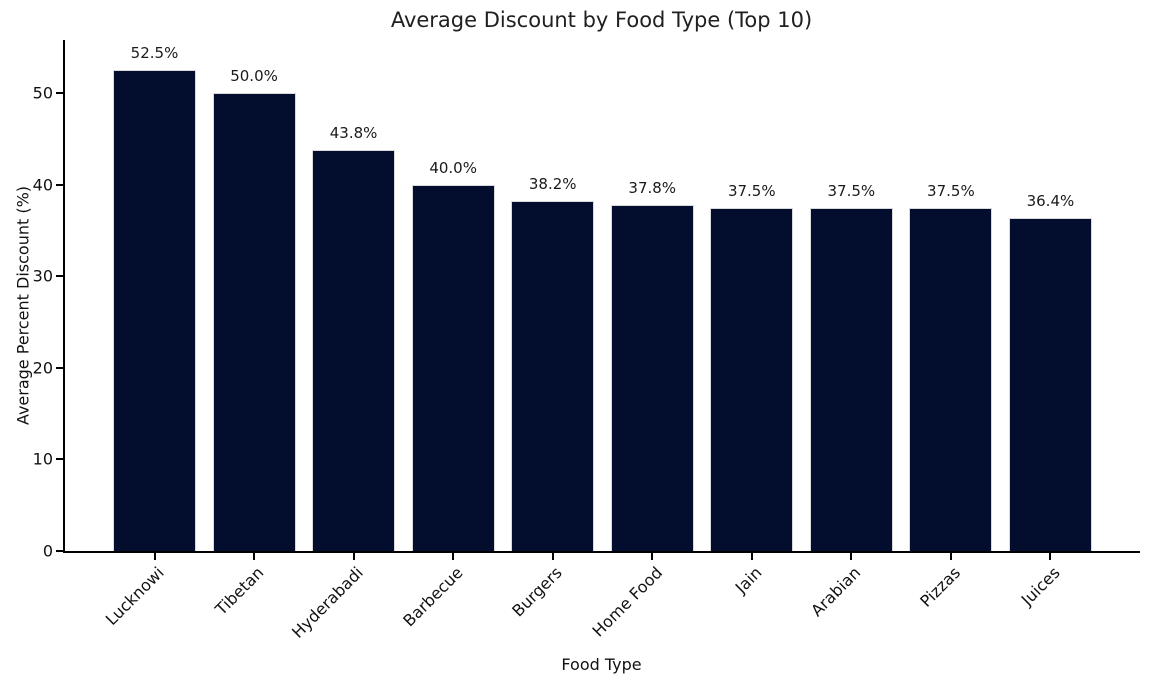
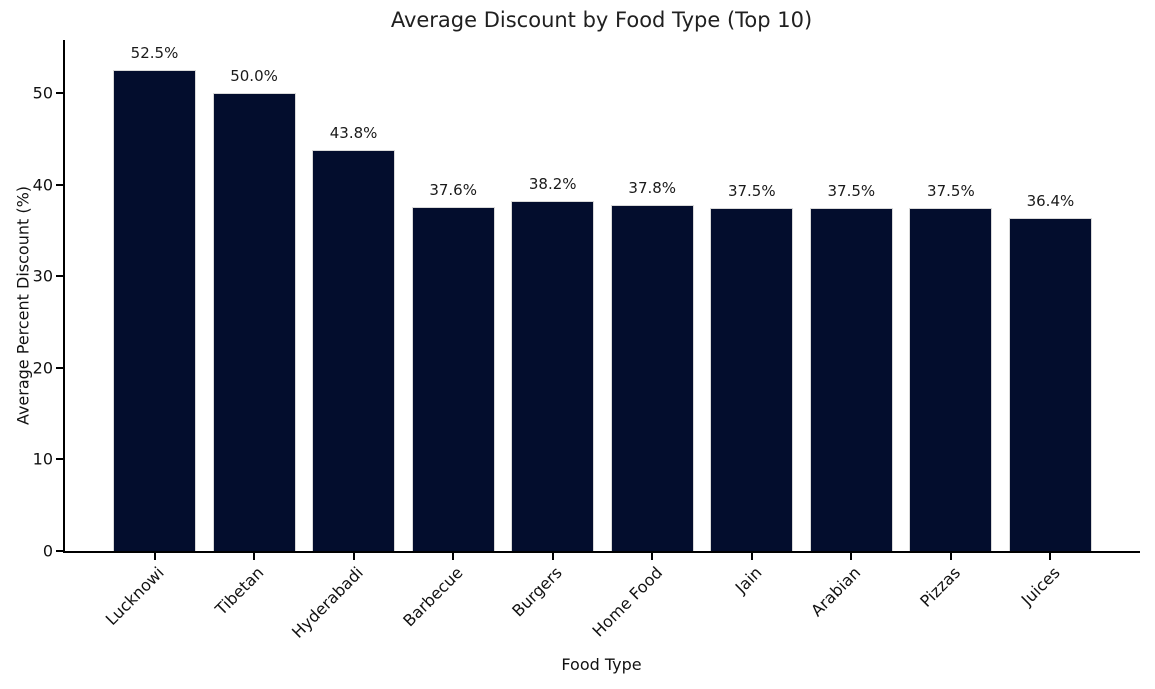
Barbecue: 40.0% -> 37.6%
